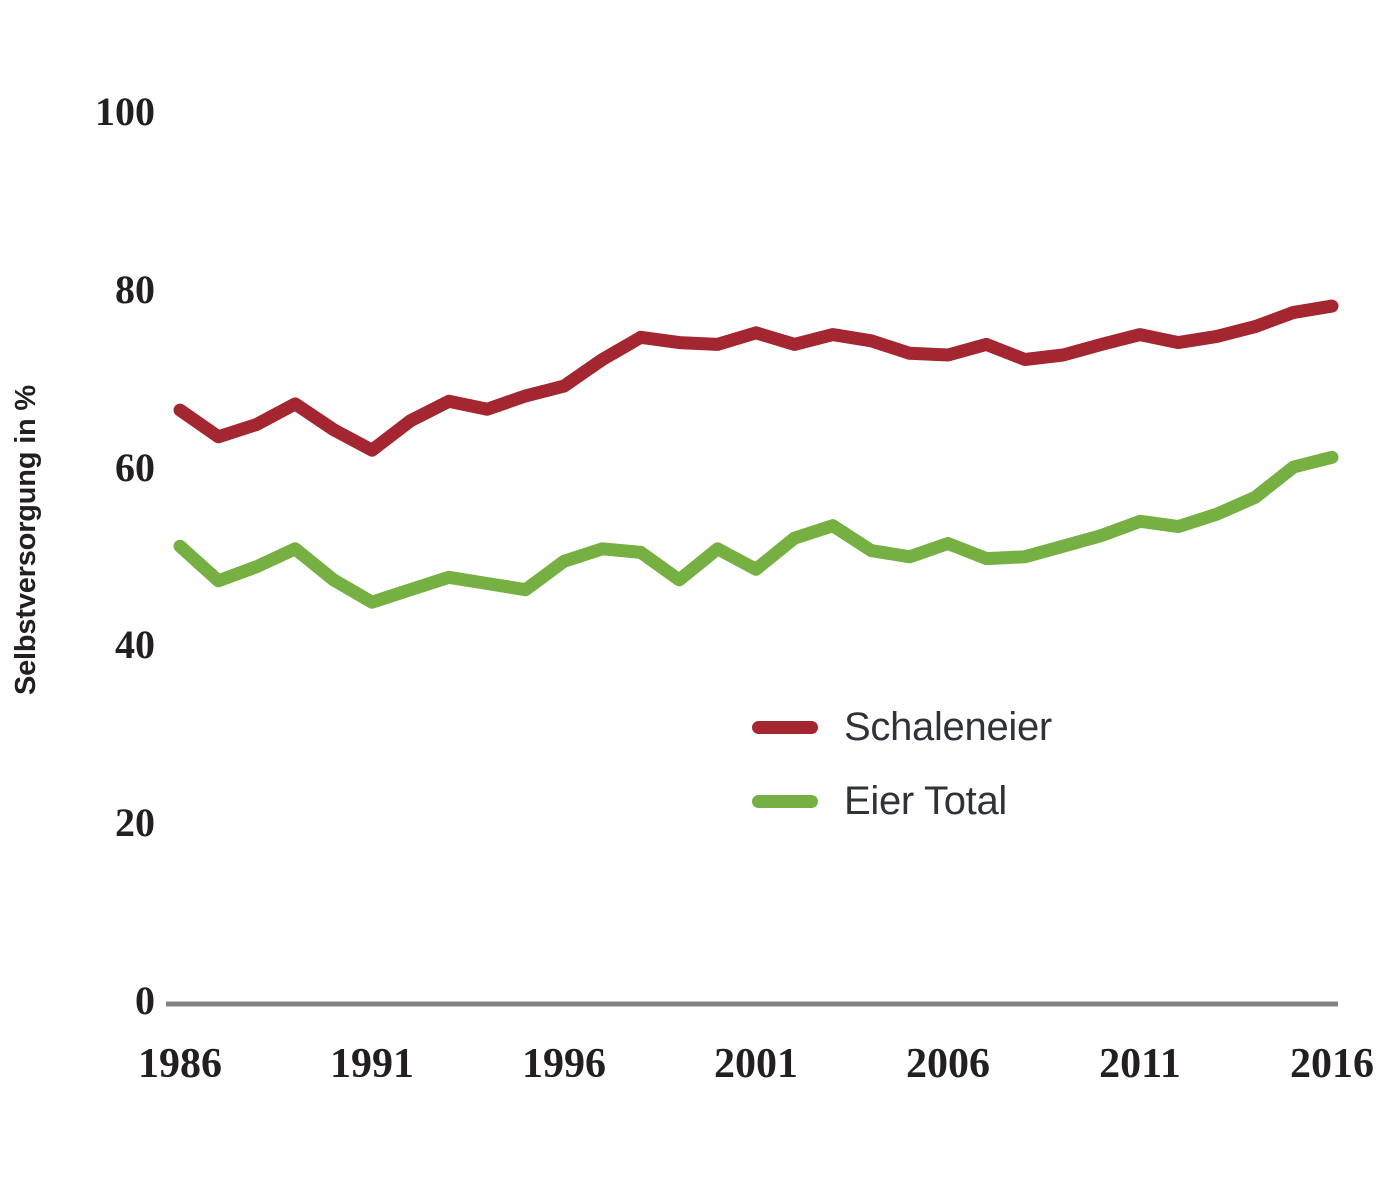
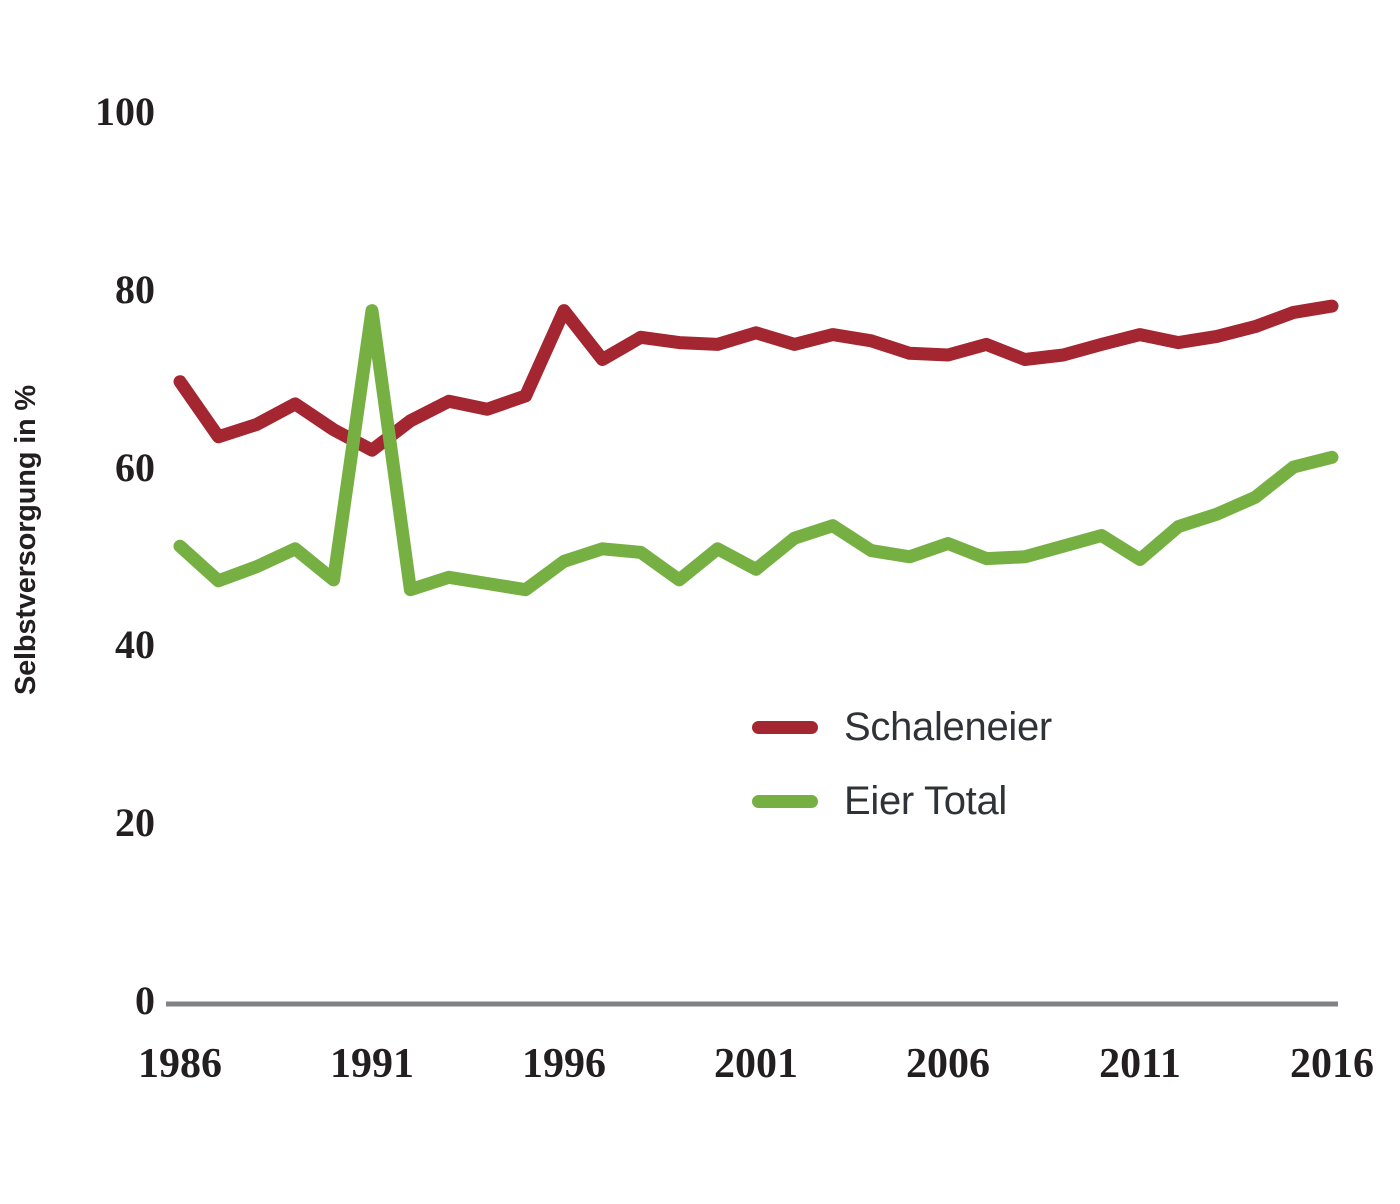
Schaleneier/1986: 67 -> 70
Eier Total/1991: 45 -> 78
Schaleneier/1996: 70 -> 78
Eier Total/2011: 54 -> 50
